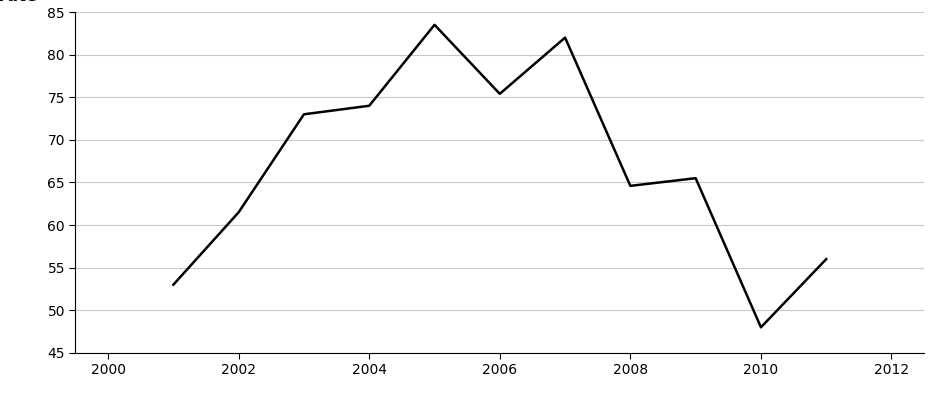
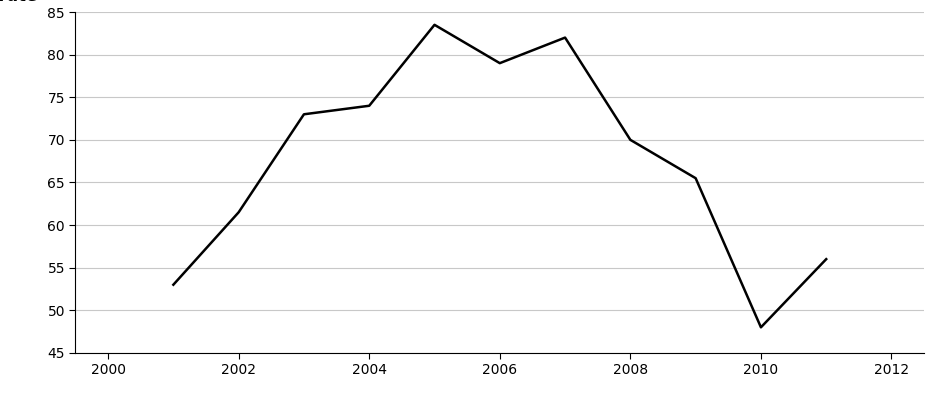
2006: 75.4 -> 79.0
2008: 64.6 -> 70.0
